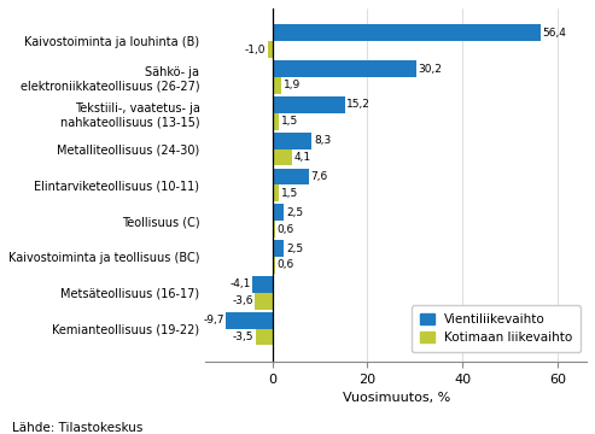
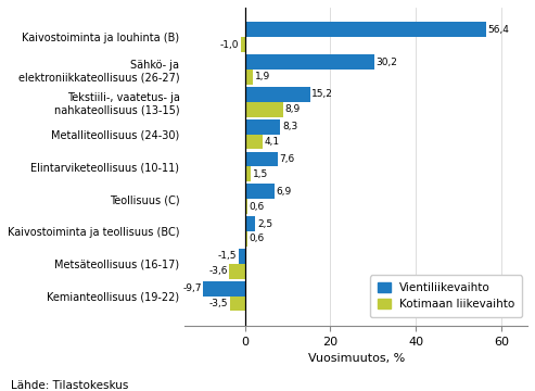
Kotimaan liikevaihto/Tekstiili-, vaatetus- ja nahkateollisuus (13-15): 1,5 -> 8,9
Vientiliikevaihto/Teollisuus (C): 2,5 -> 6,9
Vientiliikevaihto/Metsäteollisuus (16-17): -4,1 -> -1,5
